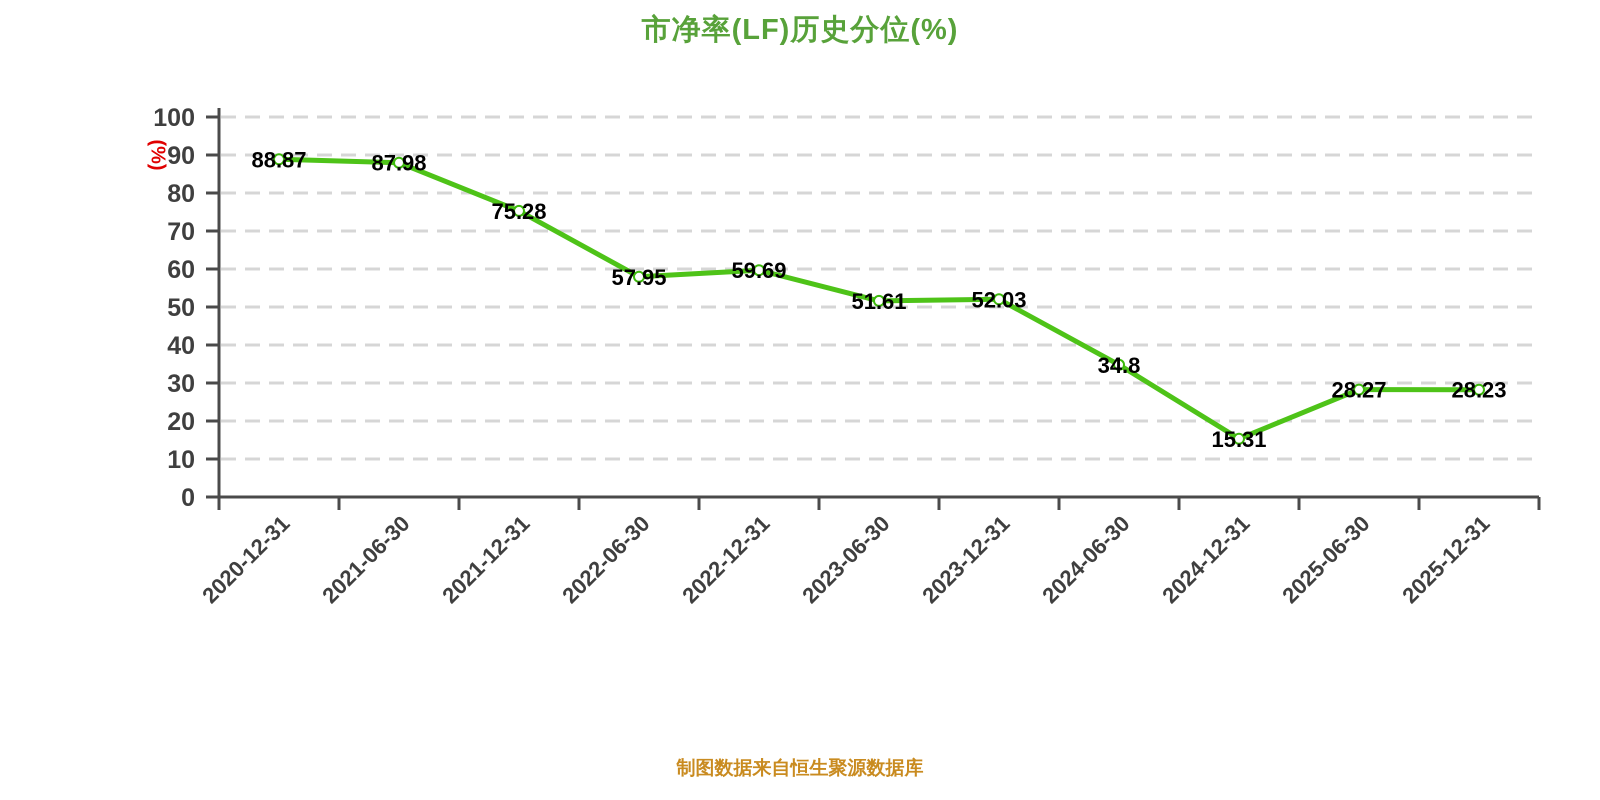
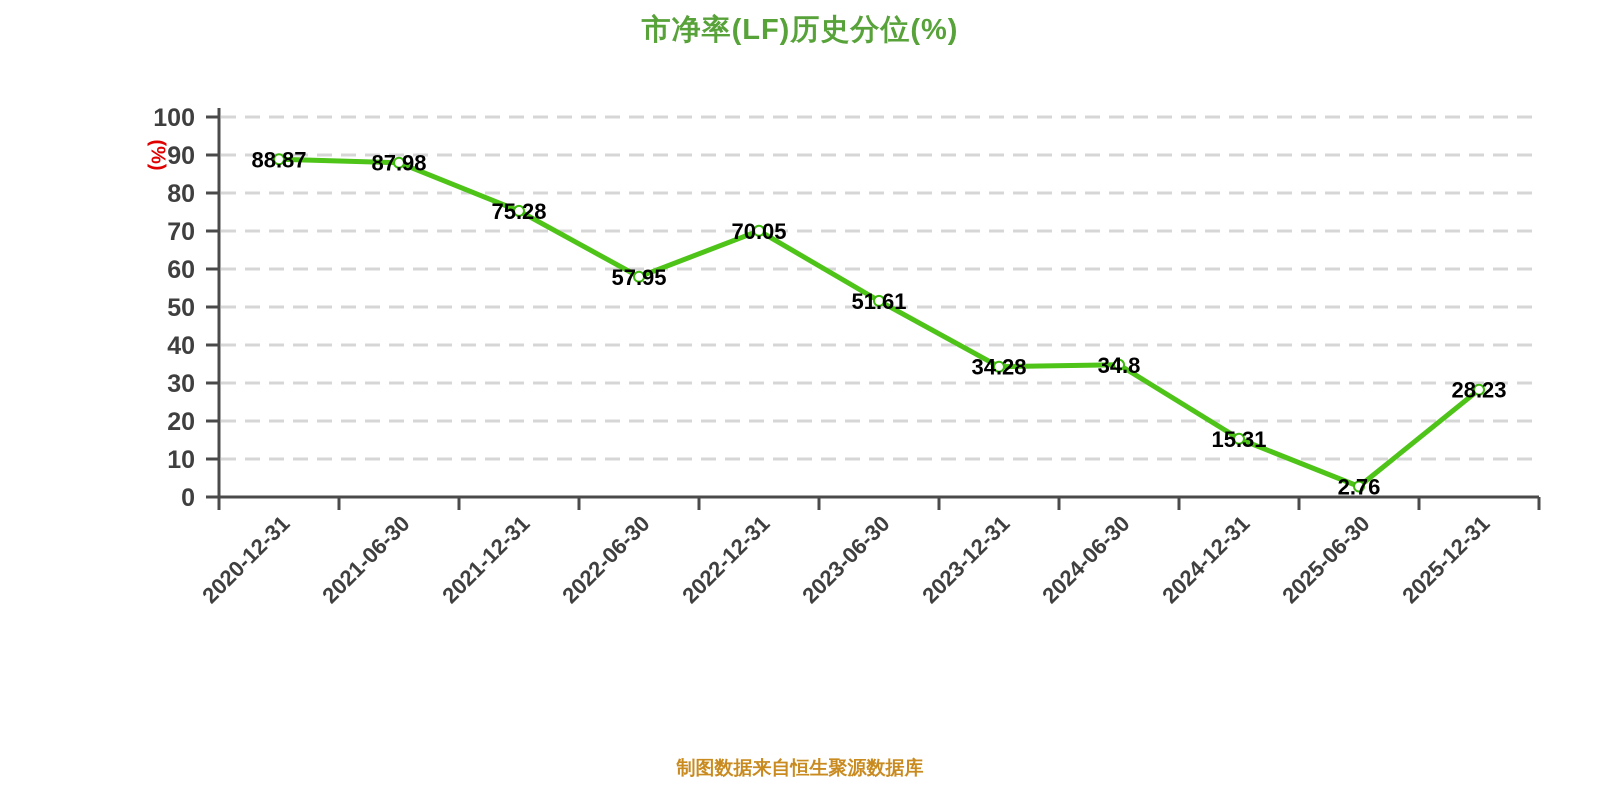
2022-12-31: 59.69 -> 70.05
2023-12-31: 52.03 -> 34.28
2025-06-30: 28.27 -> 2.76
